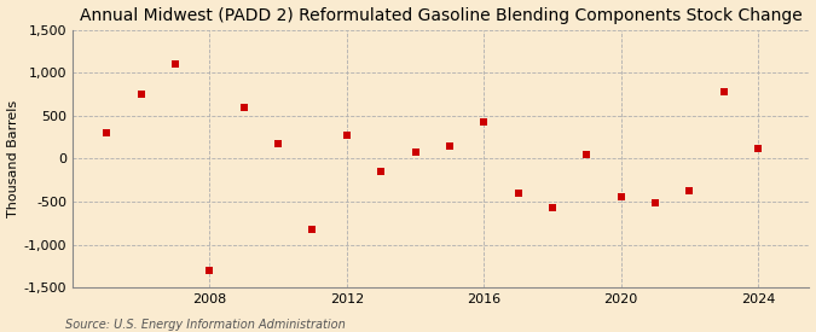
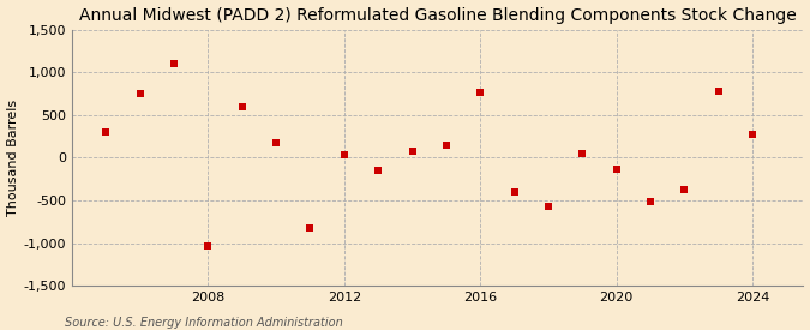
2008: -1,300 -> -1,040
2012: 280 -> 40
2016: 420 -> 760
2020: -450 -> -140
2024: 120 -> 280
